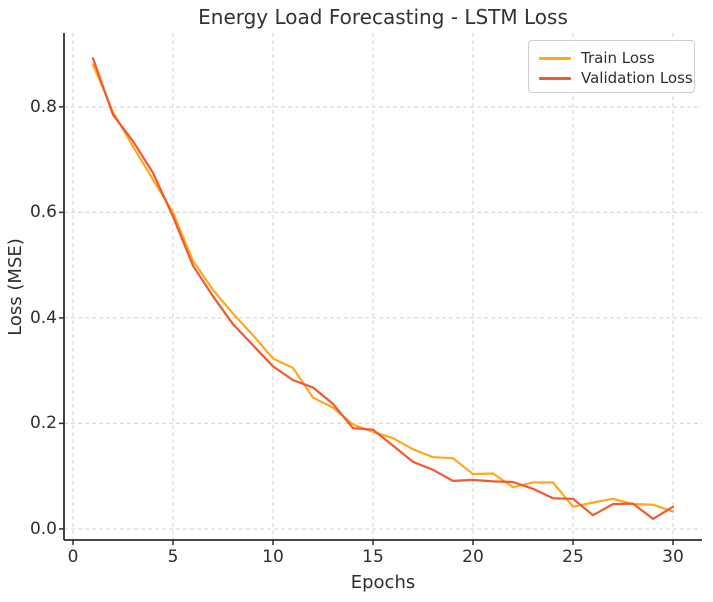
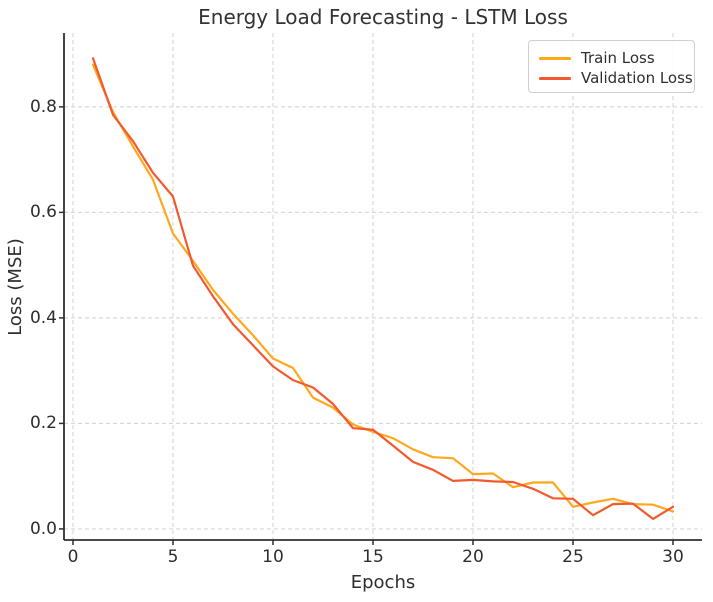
Train Loss/5: 0.60 -> 0.56
Validation Loss/5: 0.59 -> 0.63
